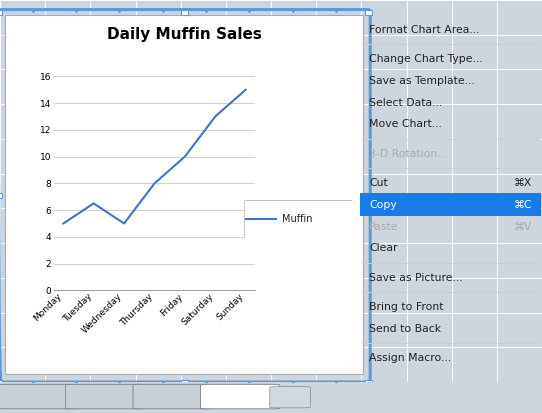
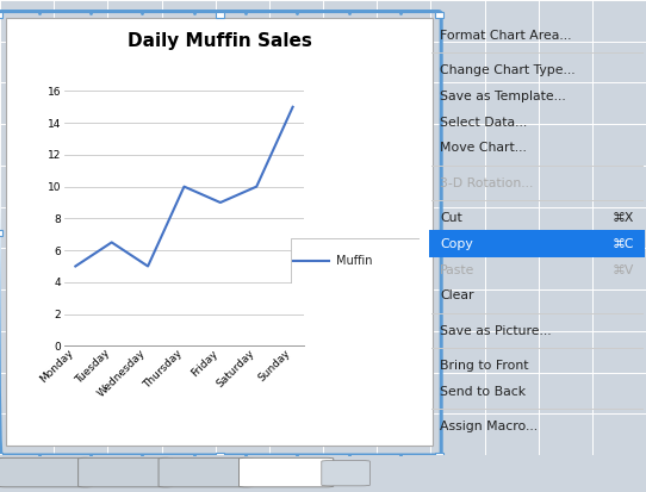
Thursday: 8.0 -> 10.0
Friday: 10.0 -> 9.0
Saturday: 13.0 -> 10.0
